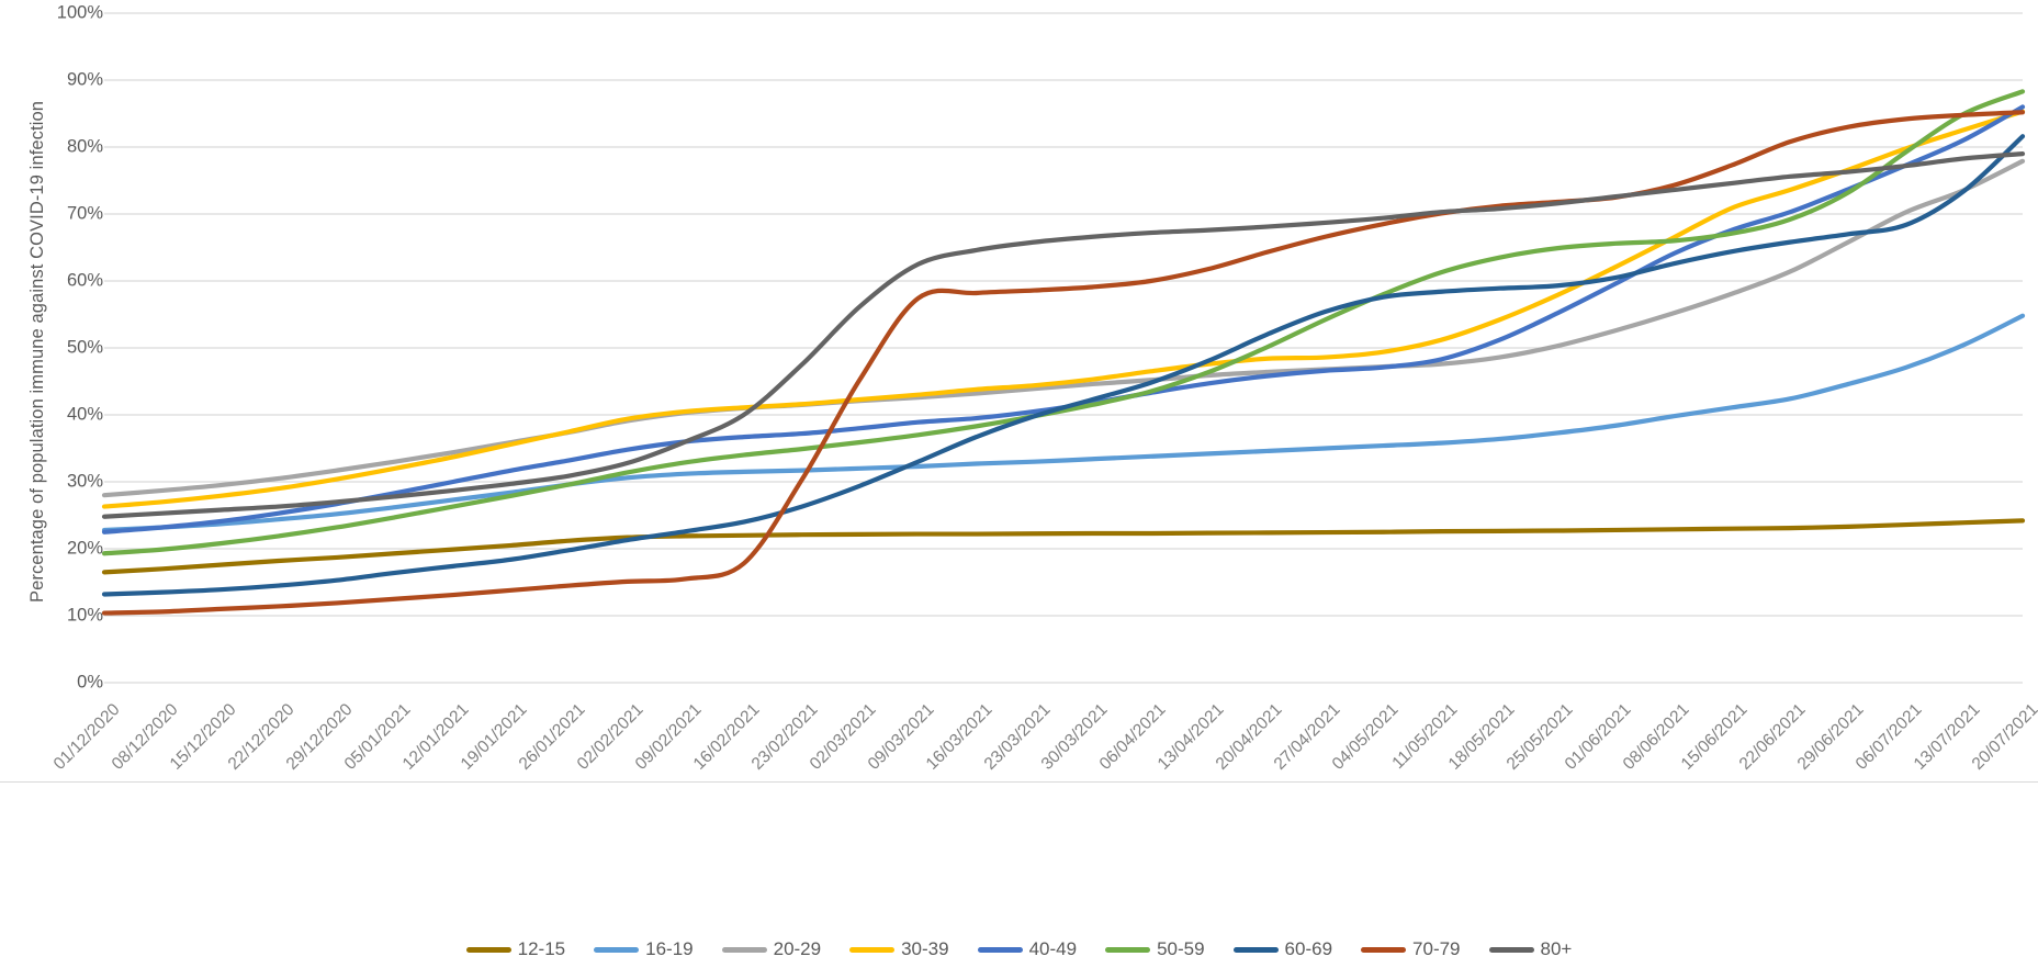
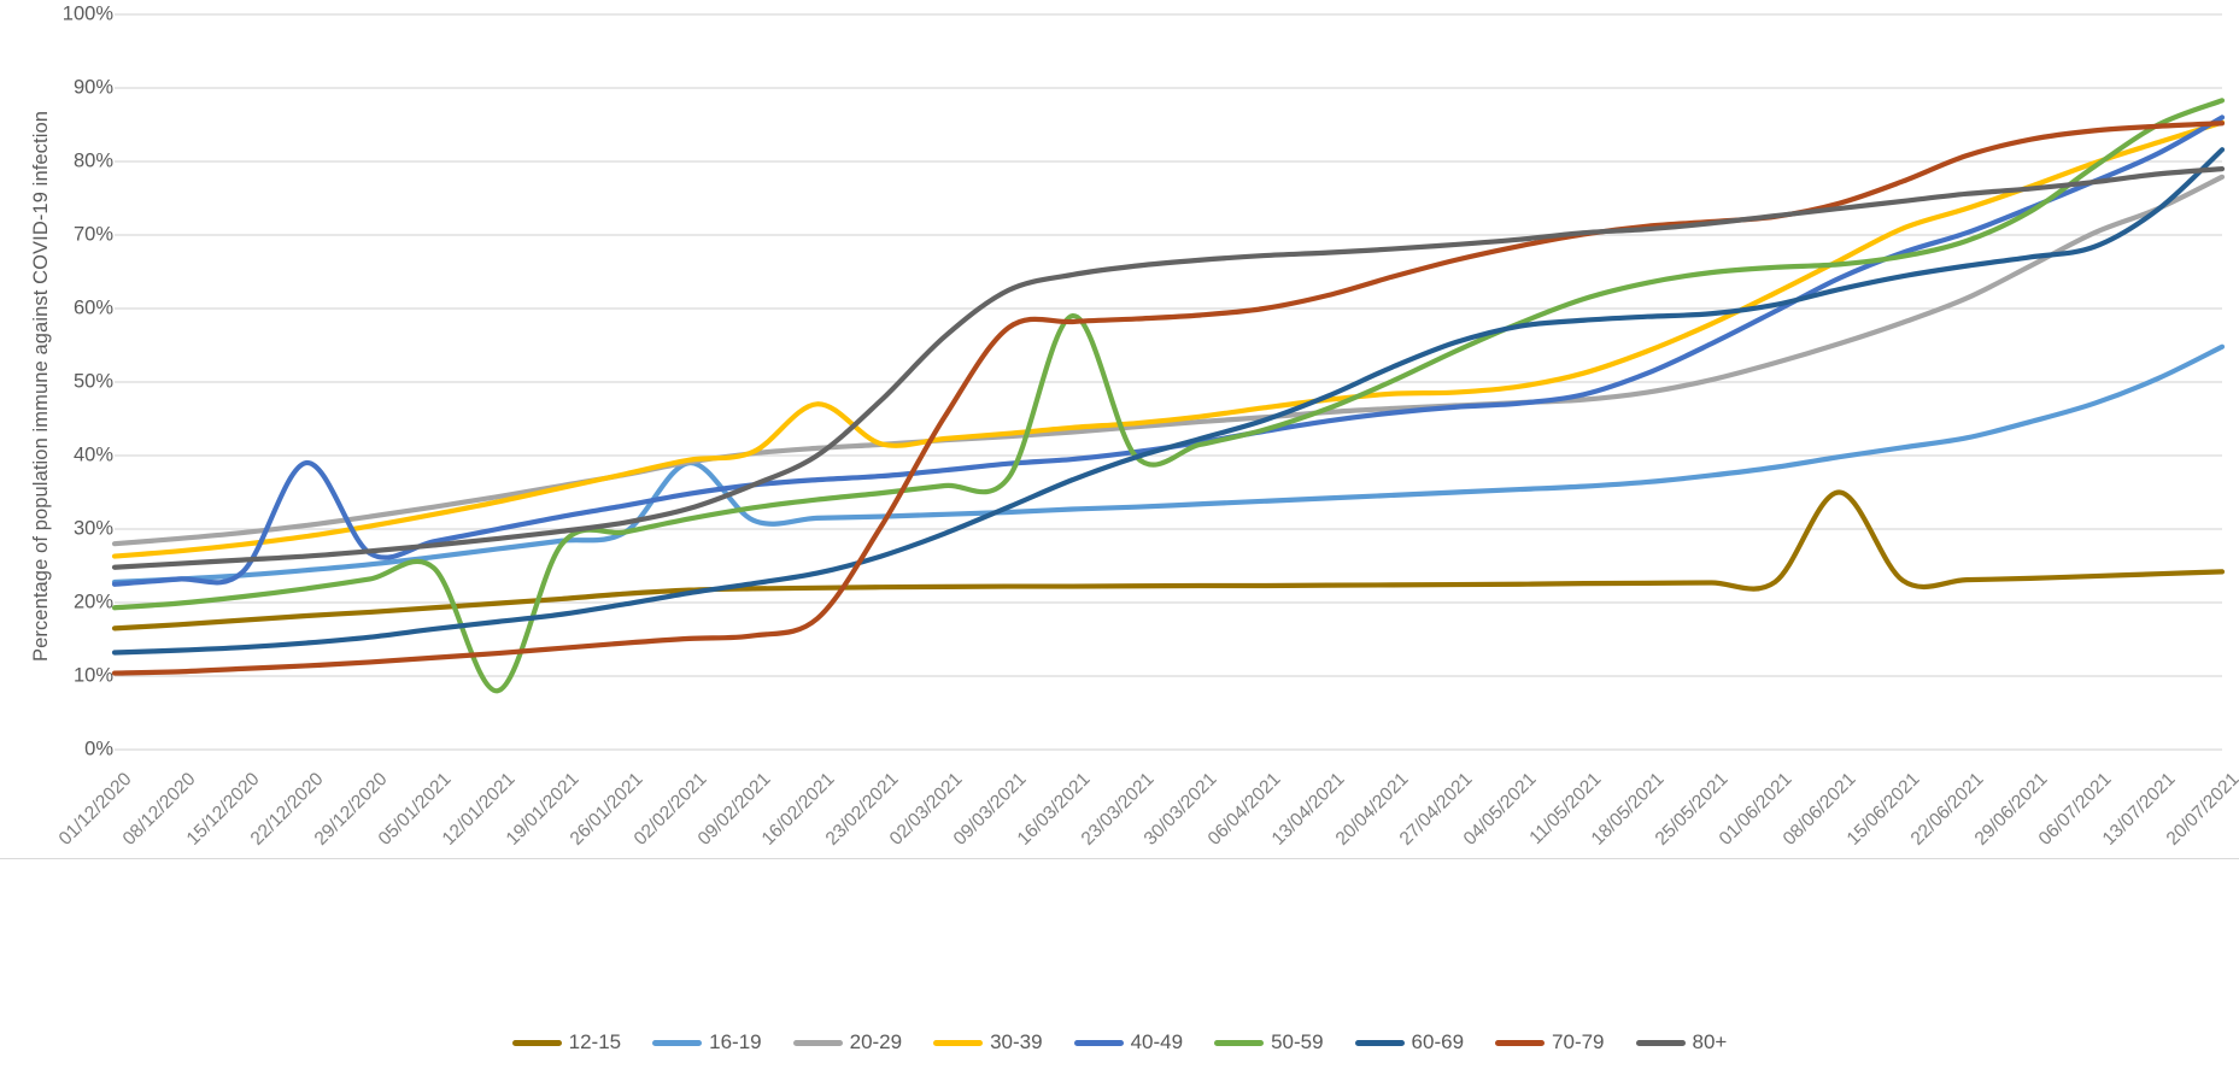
40-49/22/12/2020: 25% -> 39%
50-59/12/01/2021: 26% -> 8%
16-19/02/02/2021: 31% -> 39%
30-39/16/02/2021: 41% -> 47%
50-59/16/03/2021: 38% -> 59%
12-15/08/06/2021: 23% -> 35%
